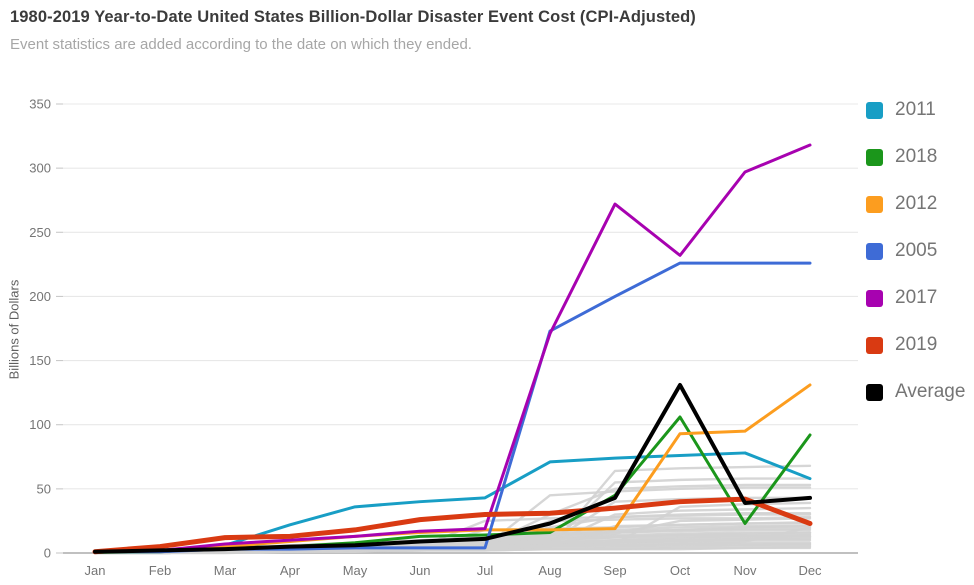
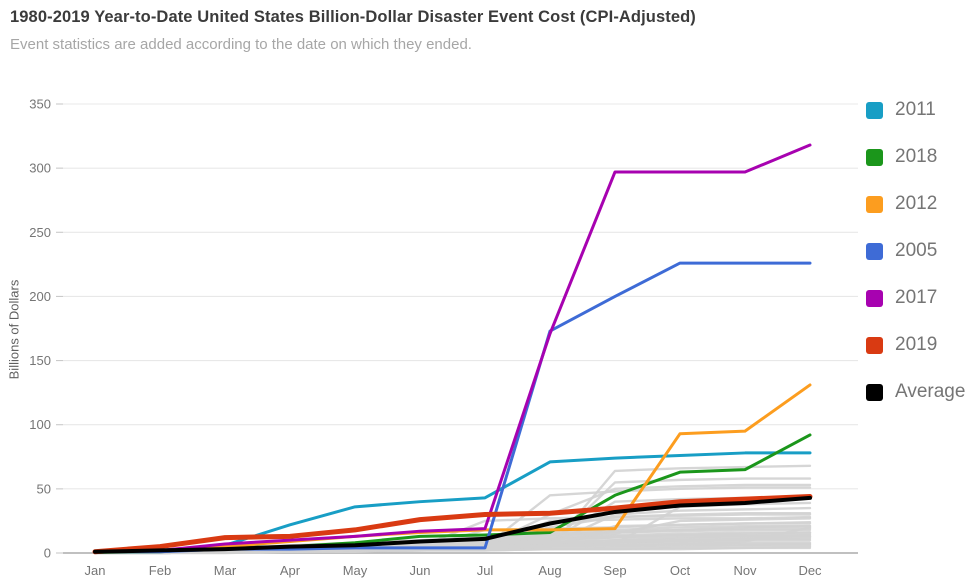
2017/Sep: 272 -> 297
Average/Sep: 43 -> 32
2018/Oct: 106 -> 63
2017/Oct: 232 -> 297
Average/Oct: 131 -> 37
2018/Nov: 23 -> 65
2011/Dec: 58 -> 78
2019/Dec: 23 -> 44
